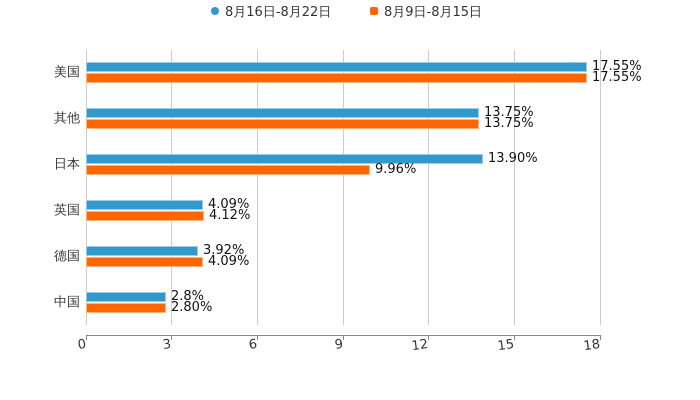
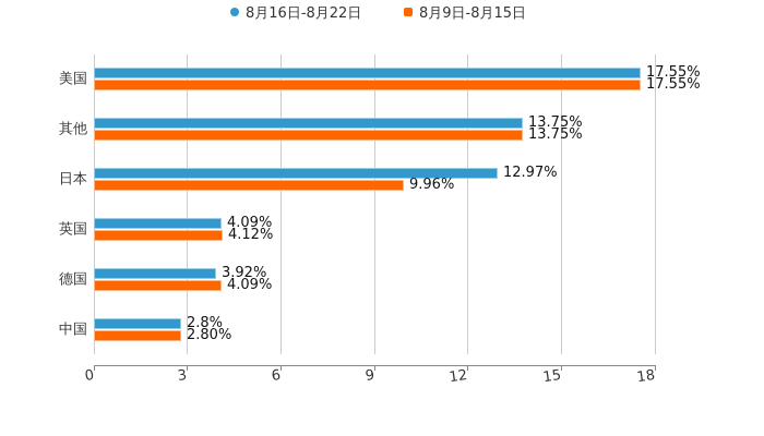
8月16日-8月22日/日本: 13.90% -> 12.97%
